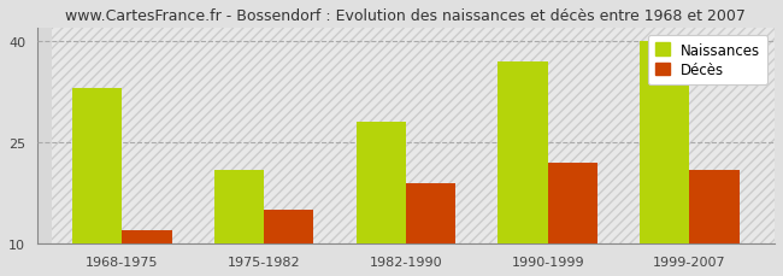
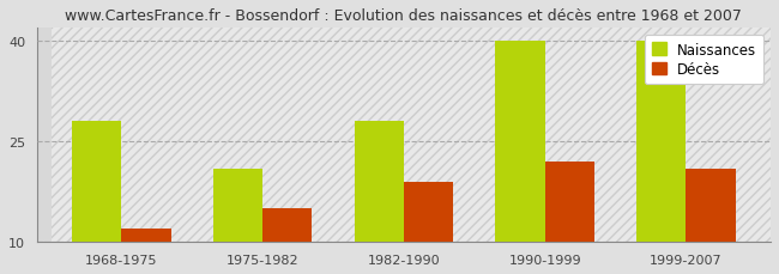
Naissances/1968-1975: 33 -> 28
Naissances/1990-1999: 37 -> 40
